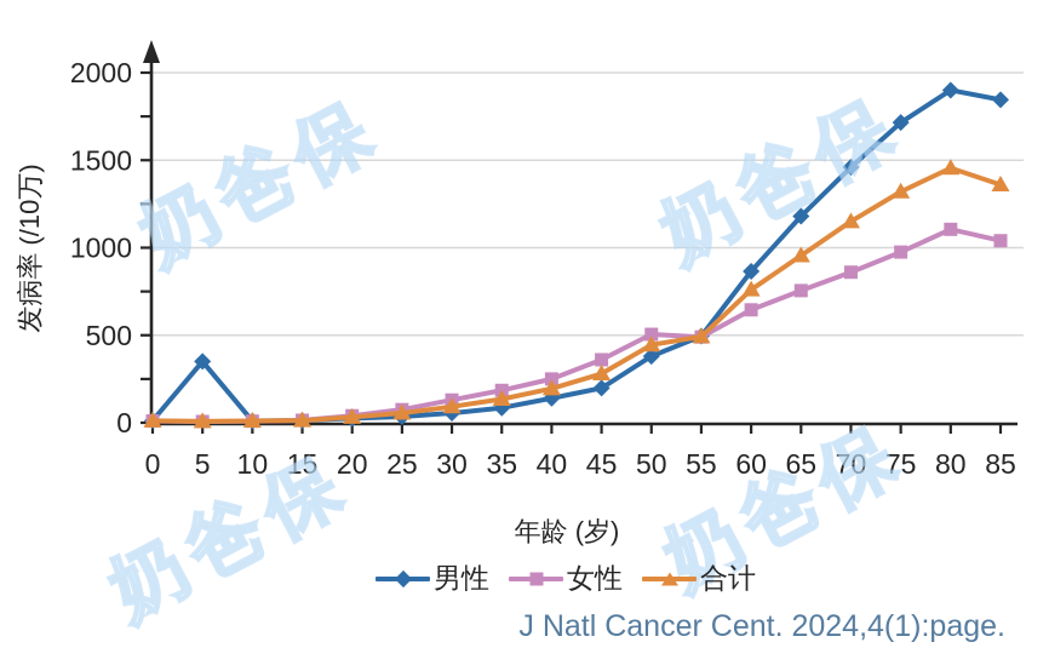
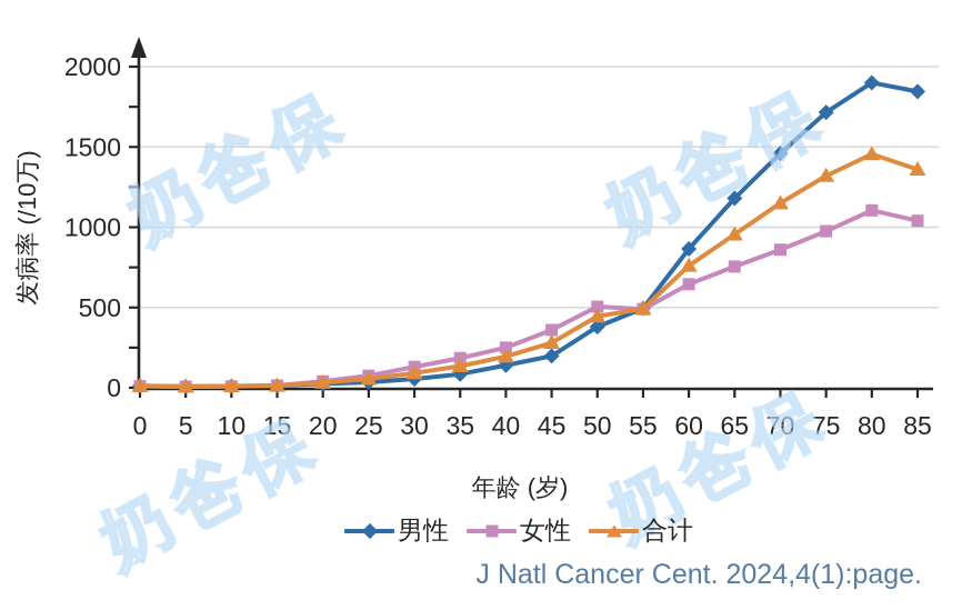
男性/5: 350 -> 10
